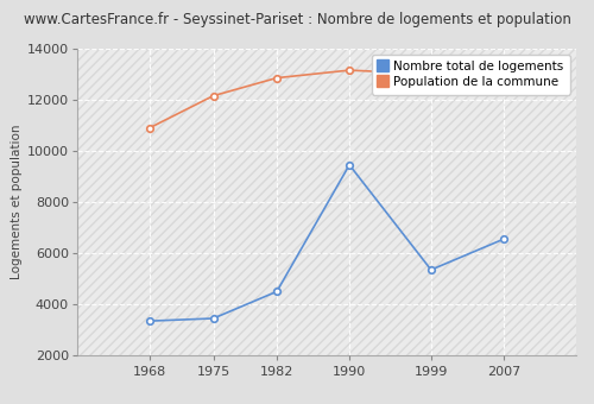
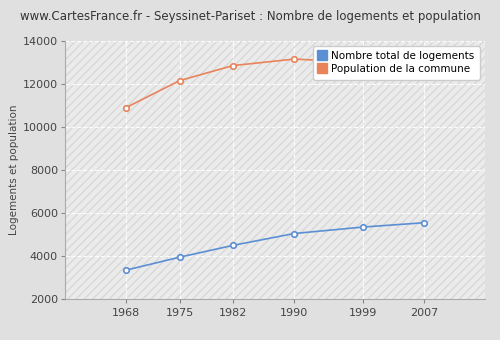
Nombre total de logements/1975: 3450 -> 3950
Nombre total de logements/1990: 9450 -> 5050
Nombre total de logements/2007: 6550 -> 5550
